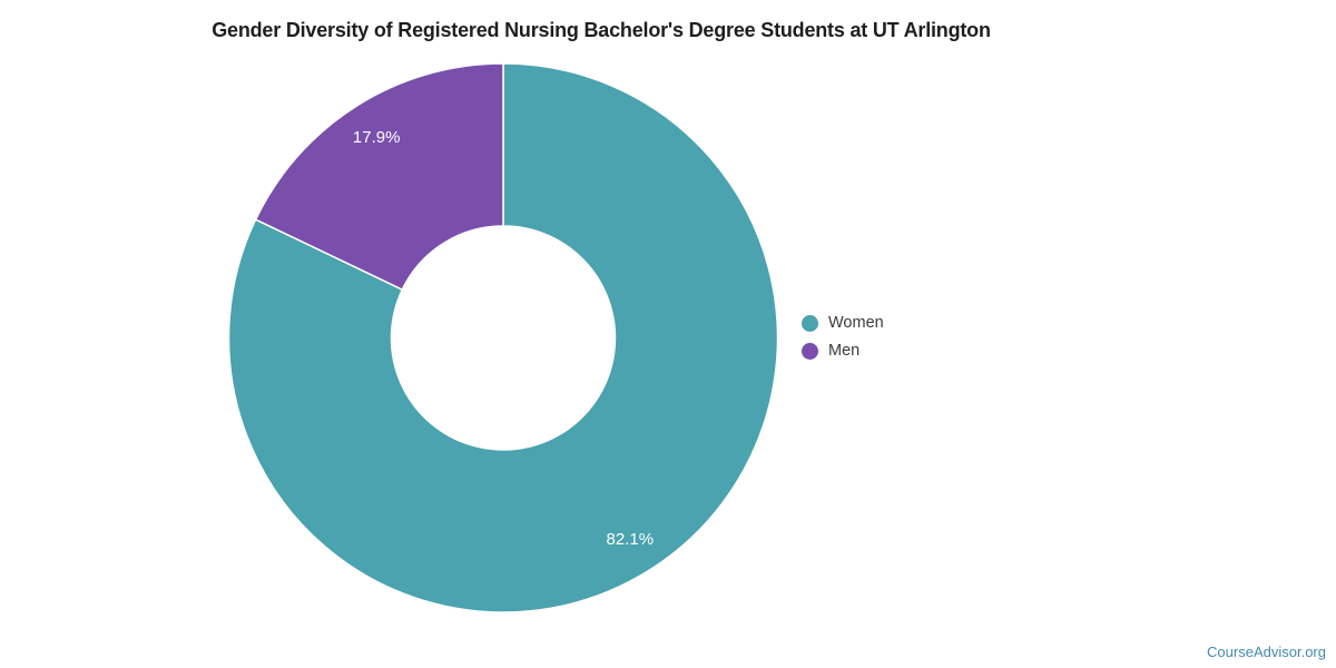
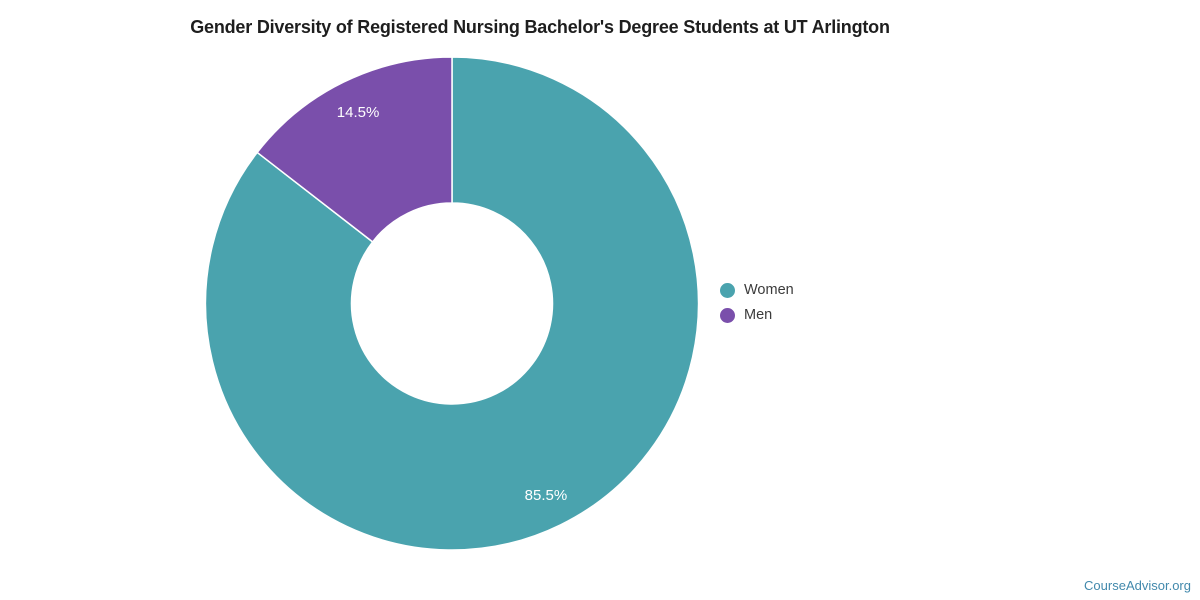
Women: 82.1% -> 85.5%
Men: 17.9% -> 14.5%
